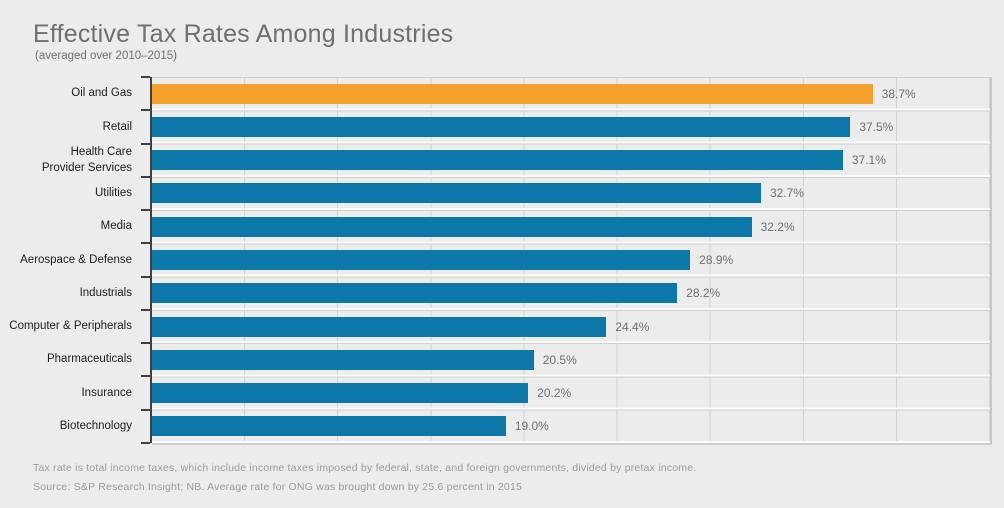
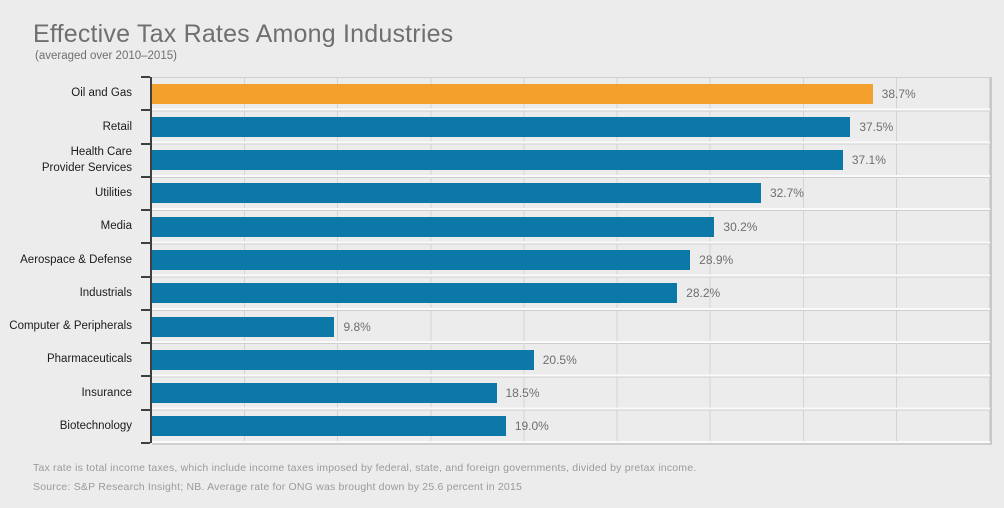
Media: 32.2% -> 30.2%
Computer & Peripherals: 24.4% -> 9.8%
Insurance: 20.2% -> 18.5%
